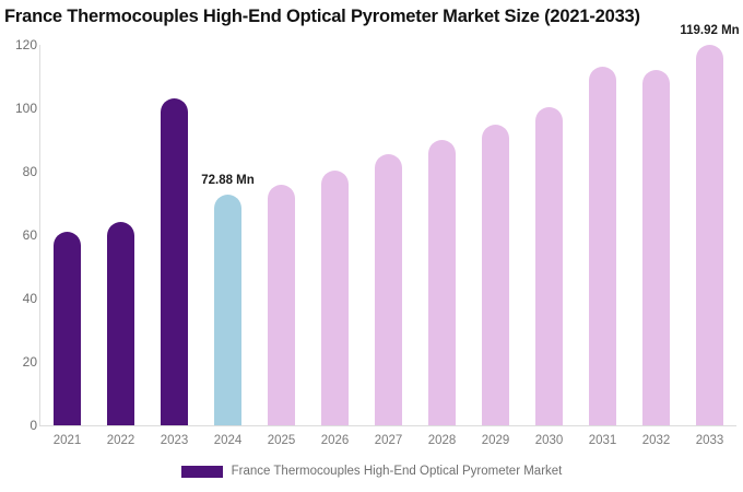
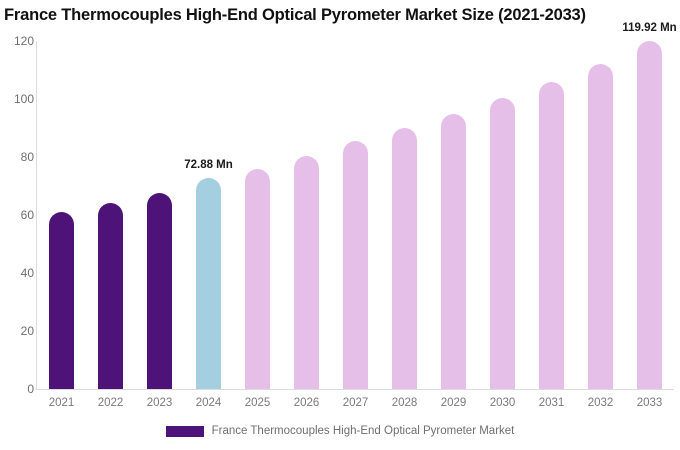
2023: 103 -> 68
2031: 113 -> 106
